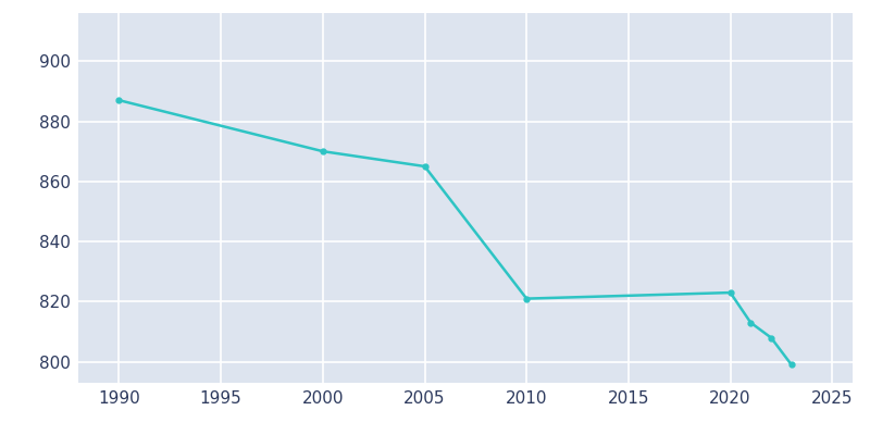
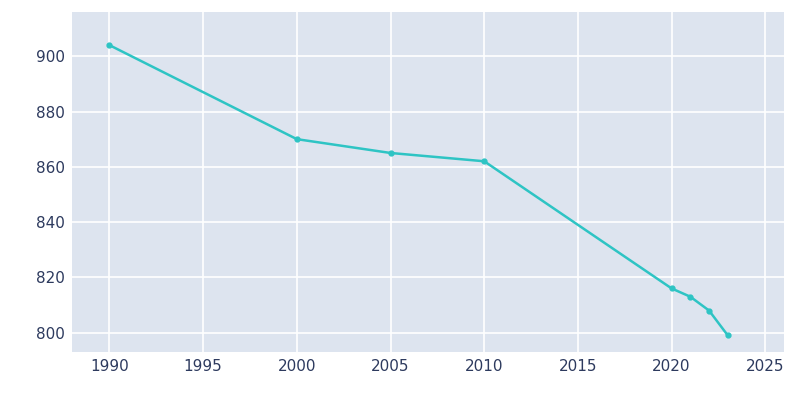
1990: 887 -> 904
2010: 821 -> 862
2020: 823 -> 816
